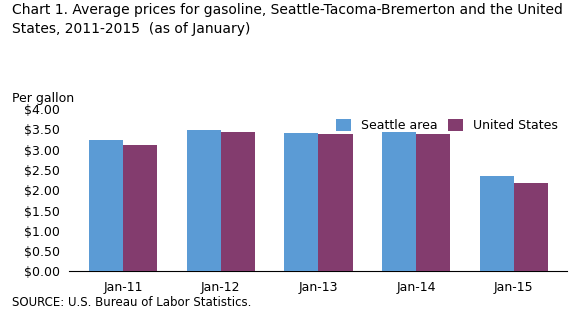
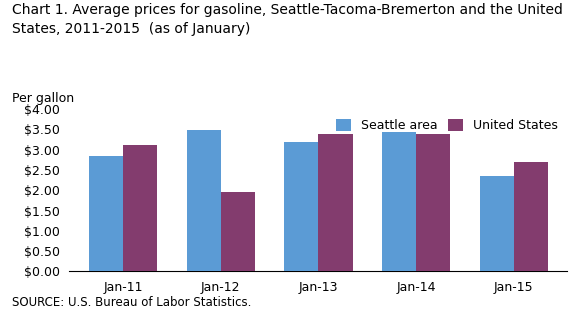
Seattle area/Jan-11: $3.25 -> $2.85
United States/Jan-12: $3.45 -> $1.95
Seattle area/Jan-13: $3.42 -> $3.20
United States/Jan-15: $2.17 -> $2.70
